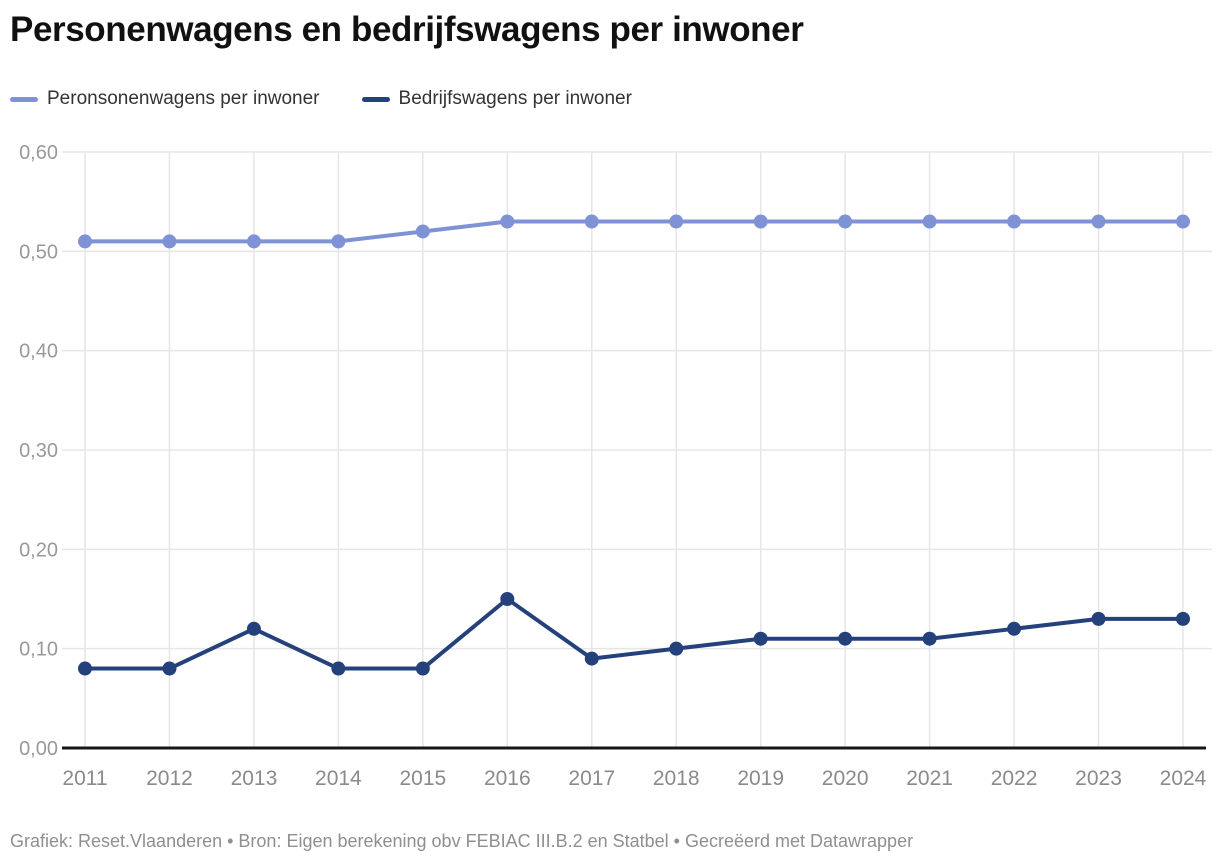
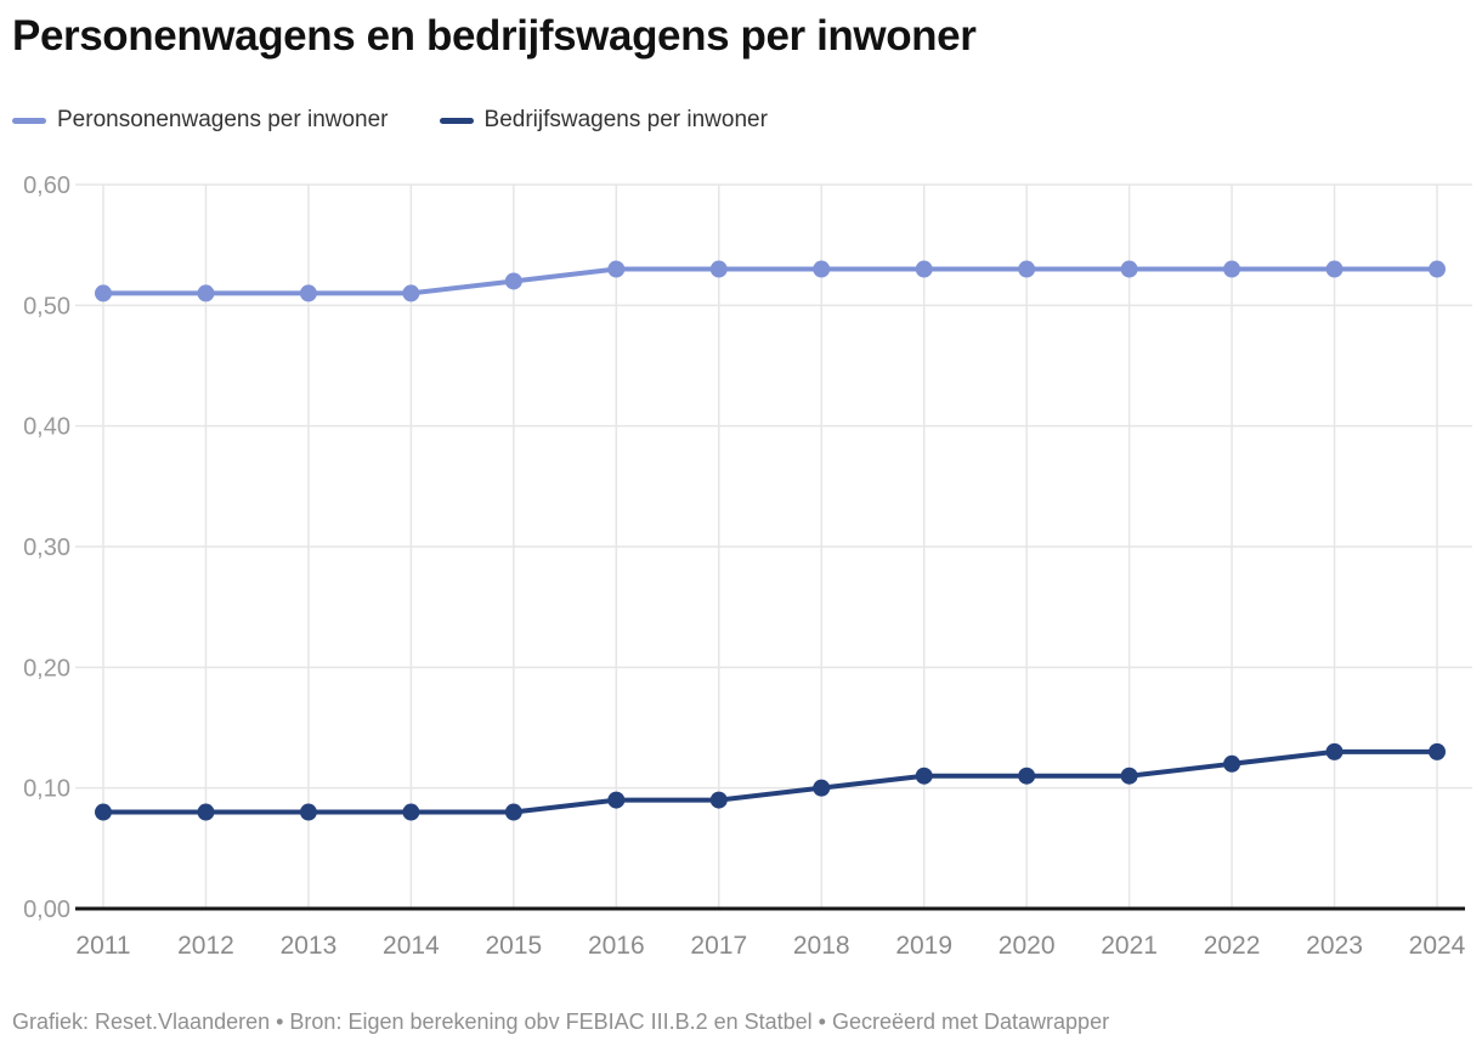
Bedrijfswagens per inwoner/2013: 0,12 -> 0,08
Bedrijfswagens per inwoner/2016: 0,15 -> 0,09
